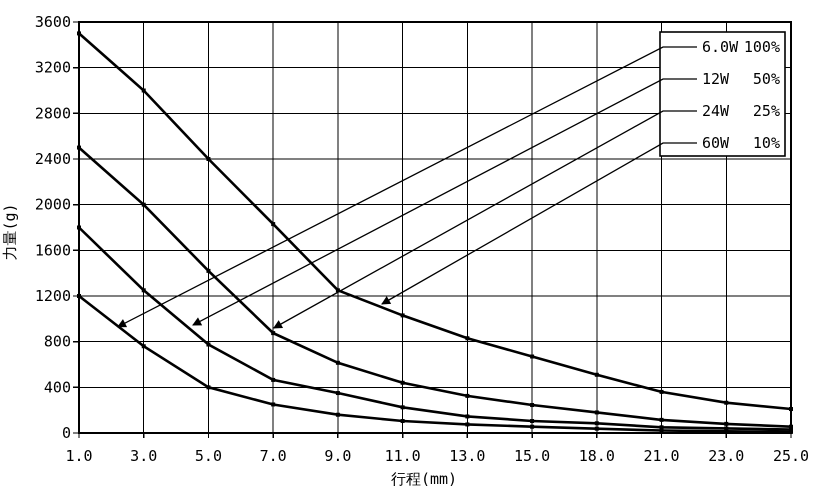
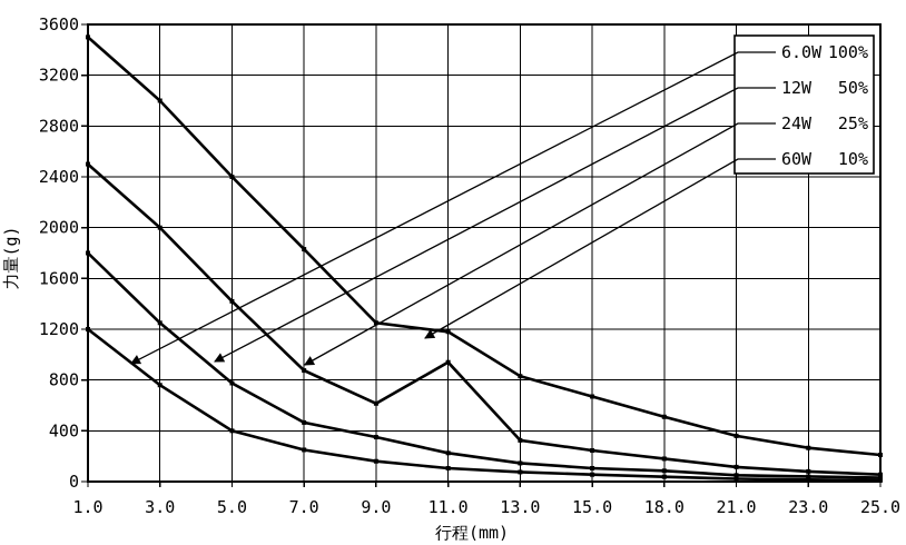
60W 10%/11.0: 1030 -> 1180
24W 25%/11.0: 440 -> 940
